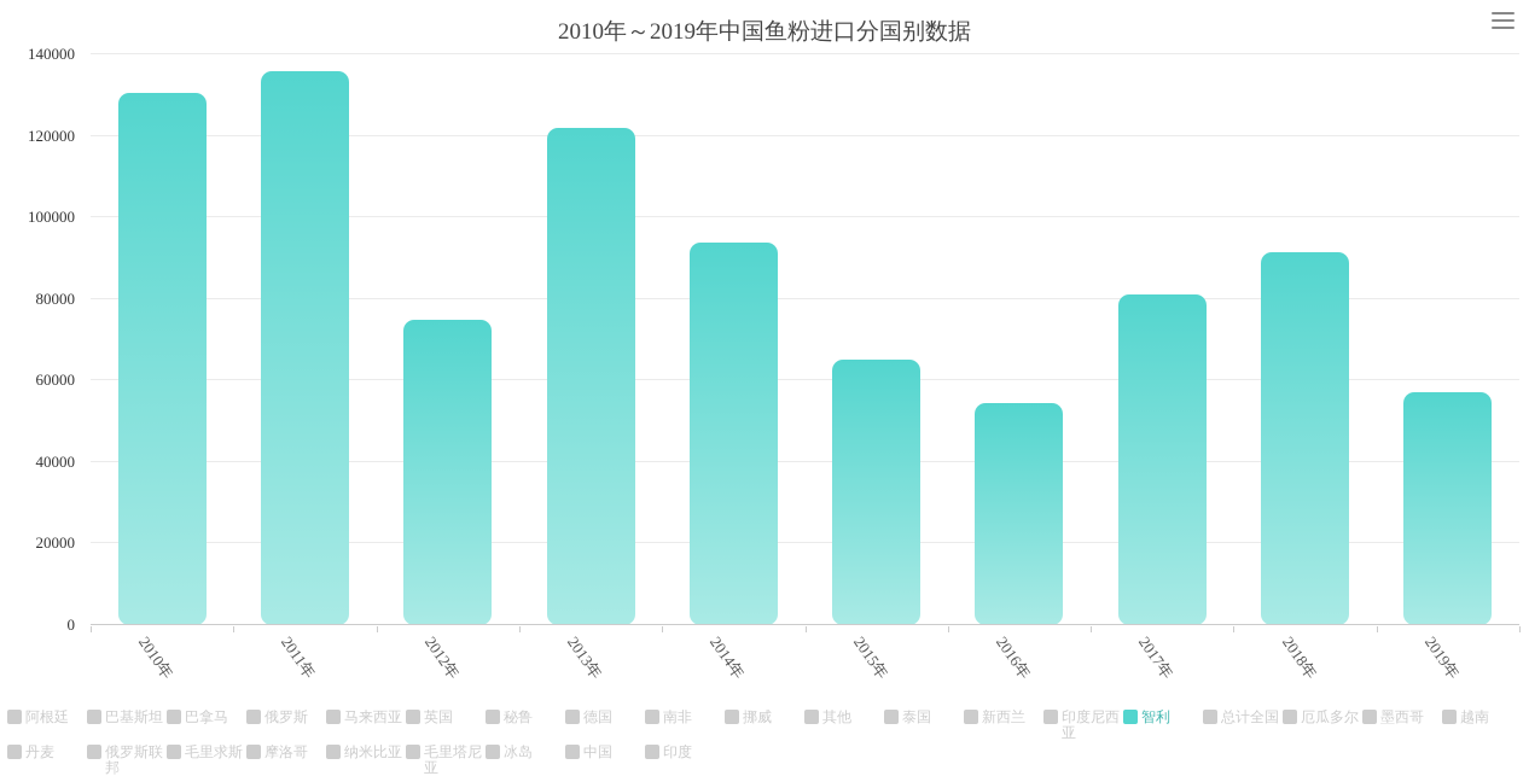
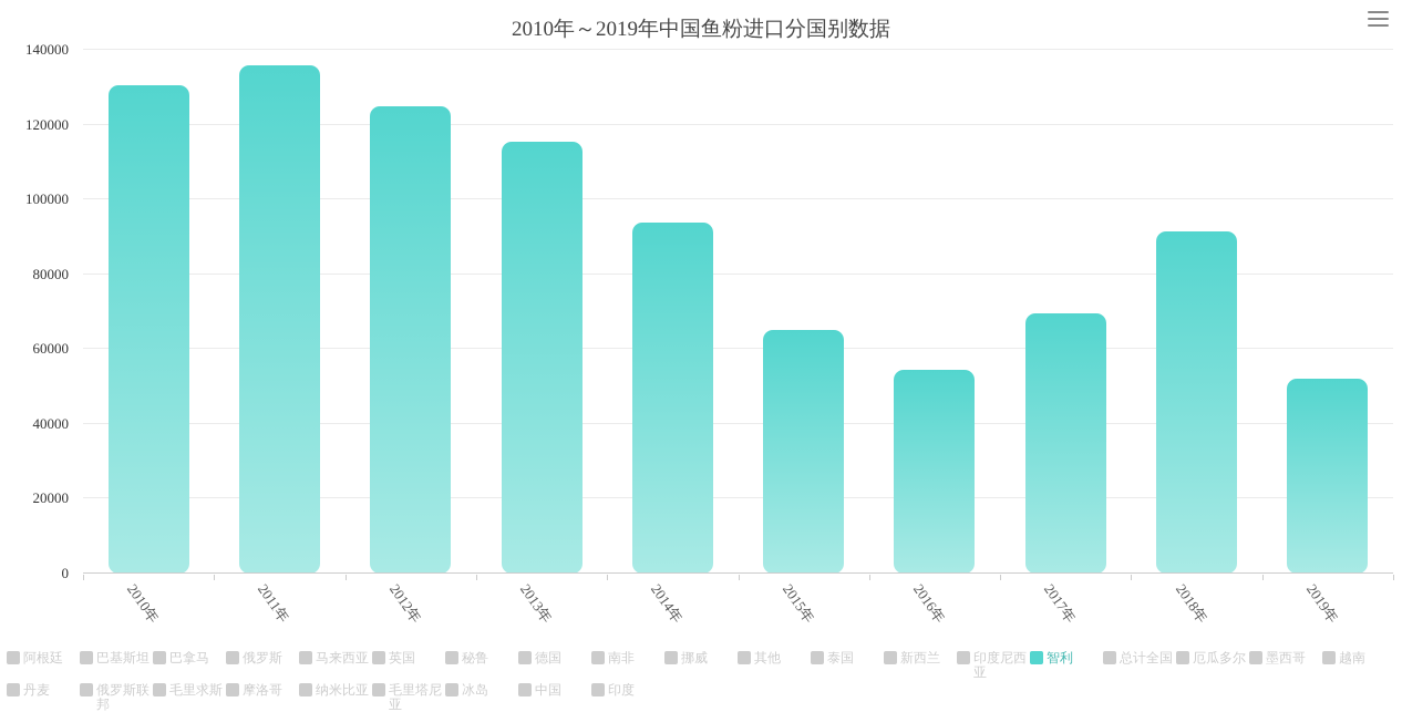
2012年: 75000 -> 125000
2013年: 122000 -> 116000
2017年: 81000 -> 70000
2019年: 57000 -> 52000
